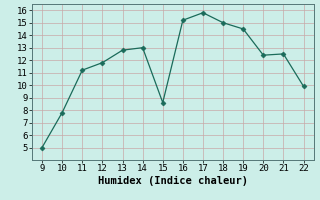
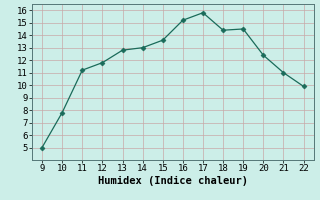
15: 8.6 -> 13.6
18: 15.0 -> 14.4
21: 12.5 -> 11.0
